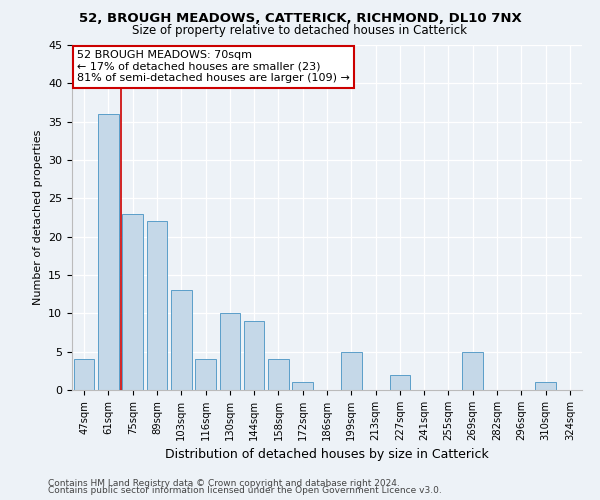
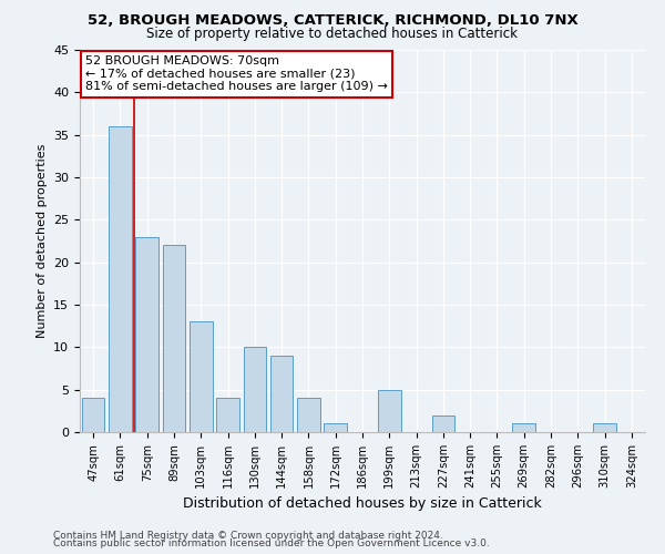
269sqm: 5 -> 1
